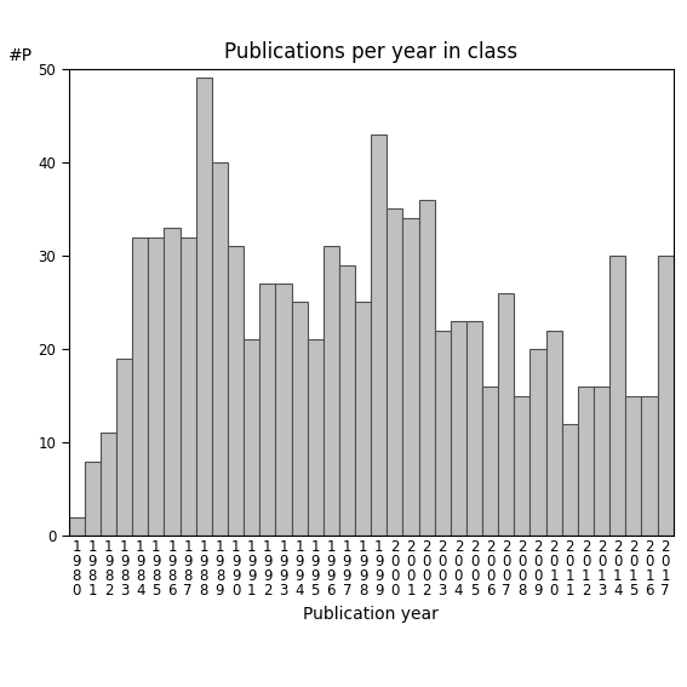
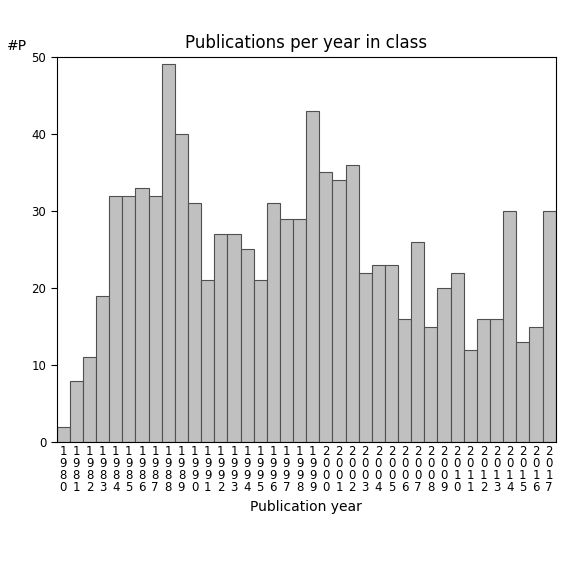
1 9 9 8: 25 -> 29
2 0 1 5: 15 -> 13
